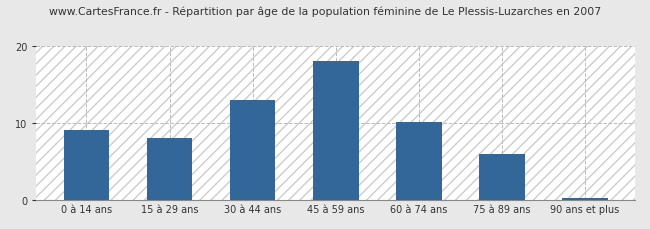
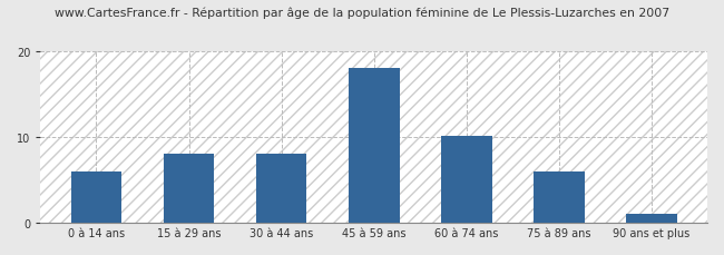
0 à 14 ans: 9.0 -> 6.0
30 à 44 ans: 13.0 -> 8.0
90 ans et plus: 0.2 -> 1.0
